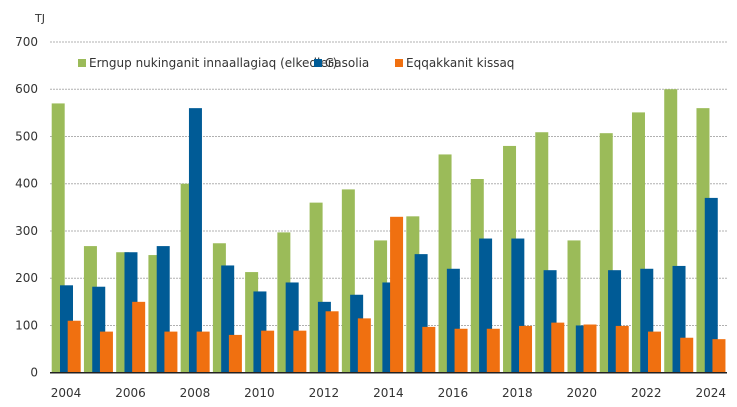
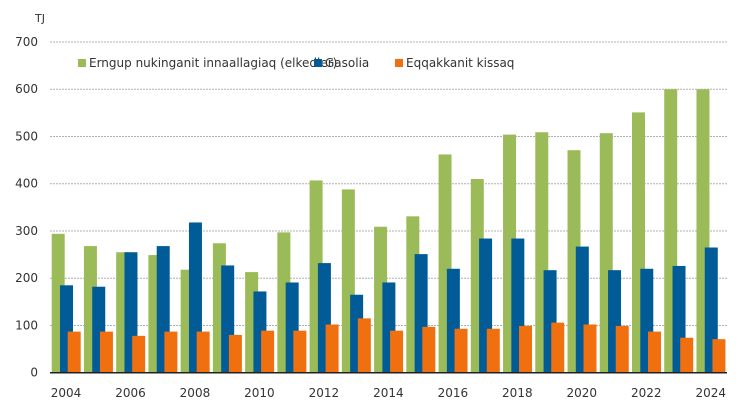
Erngup nukinganit innaallagiaq (elkedler)/2004: 570 -> 290
Eqqakkanit kissaq/2004: 110 -> 90
Eqqakkanit kissaq/2006: 150 -> 80
Erngup nukinganit innaallagiaq (elkedler)/2008: 400 -> 220
Gasolia/2008: 560 -> 320
Erngup nukinganit innaallagiaq (elkedler)/2012: 360 -> 410
Gasolia/2012: 150 -> 230
Eqqakkanit kissaq/2012: 130 -> 100
Erngup nukinganit innaallagiaq (elkedler)/2014: 280 -> 310
Eqqakkanit kissaq/2014: 330 -> 90
Erngup nukinganit innaallagiaq (elkedler)/2018: 480 -> 500
Erngup nukinganit innaallagiaq (elkedler)/2020: 280 -> 470
Gasolia/2020: 100 -> 270
Erngup nukinganit innaallagiaq (elkedler)/2024: 560 -> 600
Gasolia/2024: 370 -> 260
